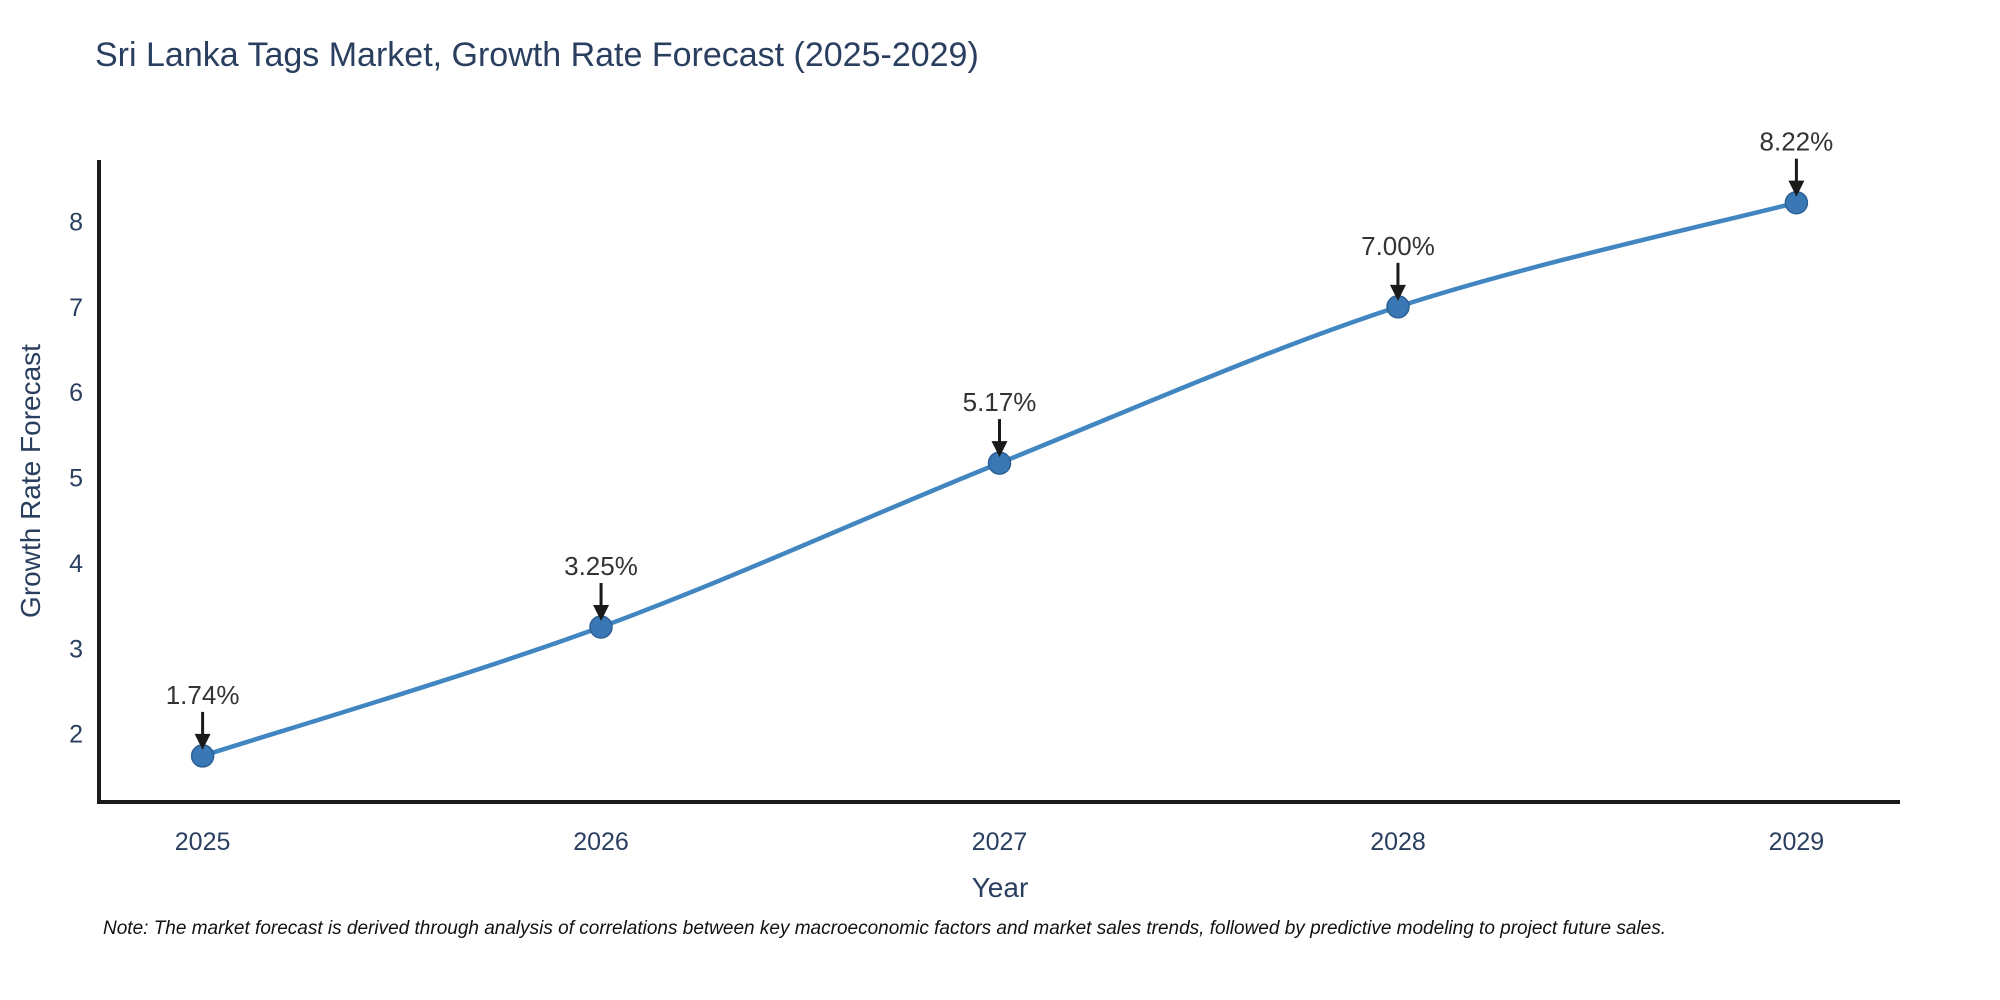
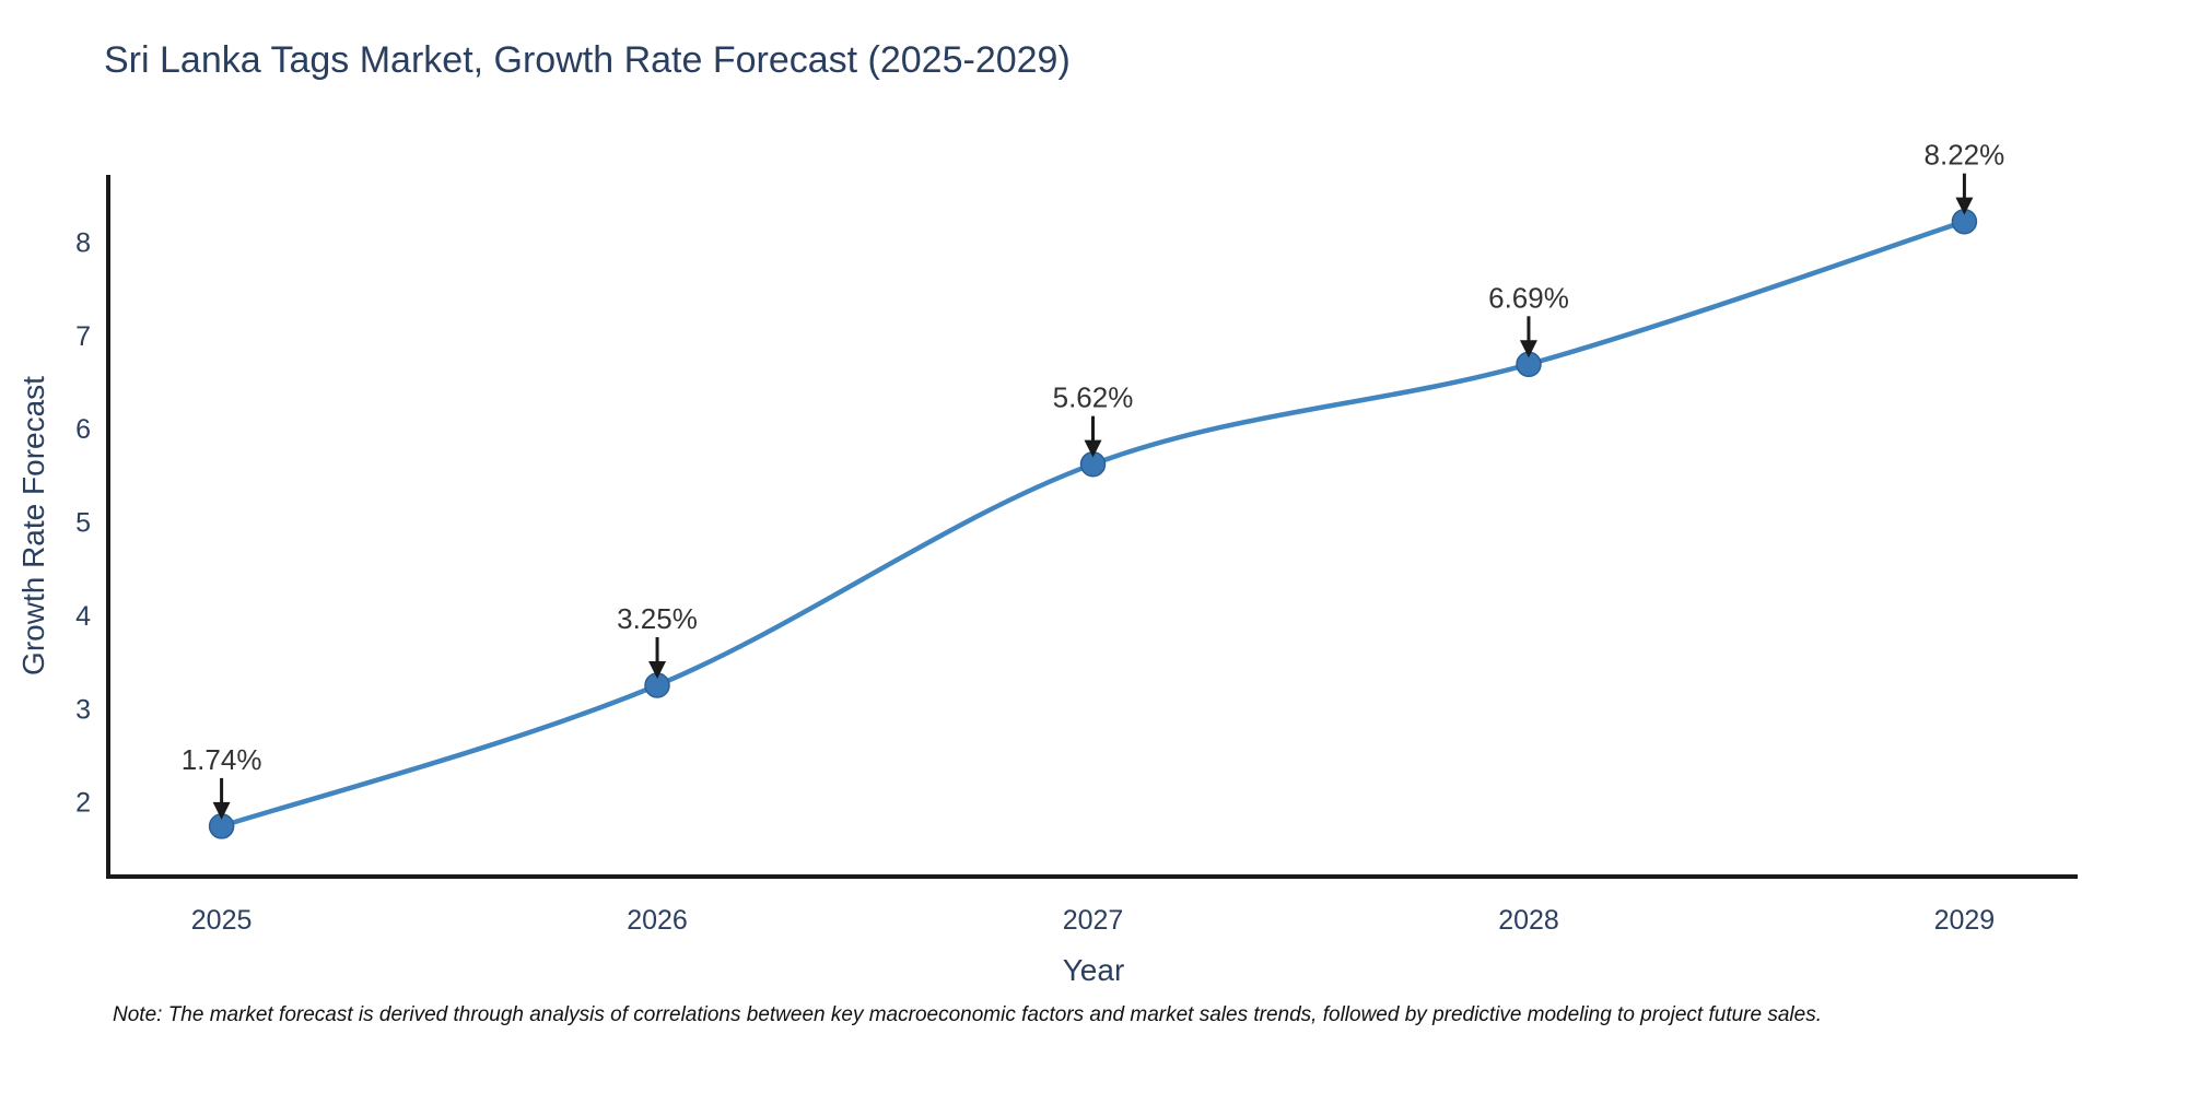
2027: 5.17% -> 5.62%
2028: 7.00% -> 6.69%
